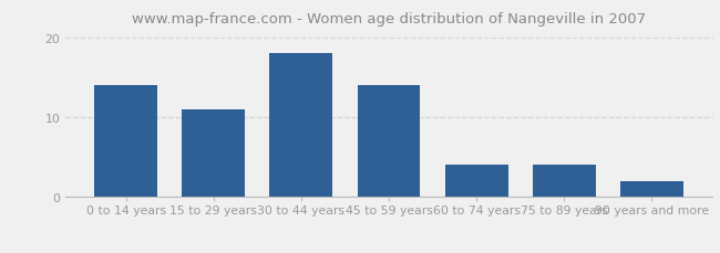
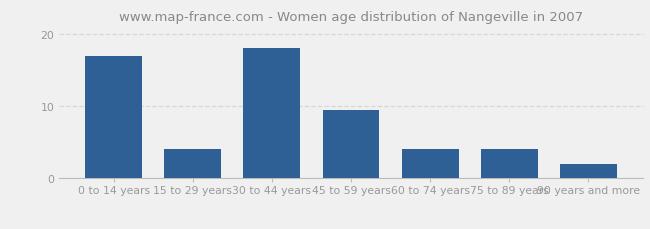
0 to 14 years: 14.0 -> 17.0
15 to 29 years: 11.0 -> 4.0
45 to 59 years: 14.0 -> 9.5
